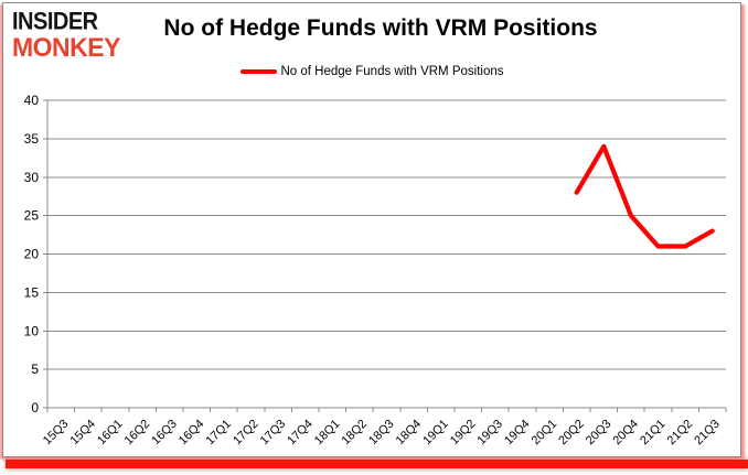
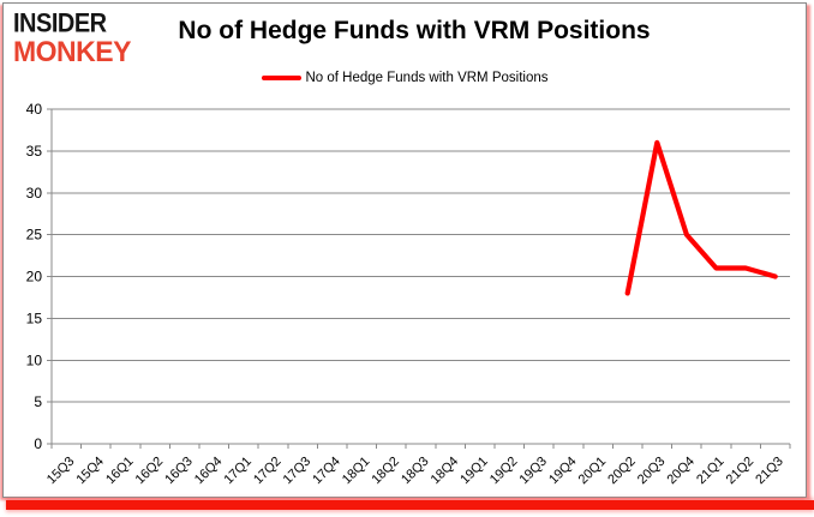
20Q2: 28 -> 18
20Q3: 34 -> 36
21Q3: 23 -> 20
